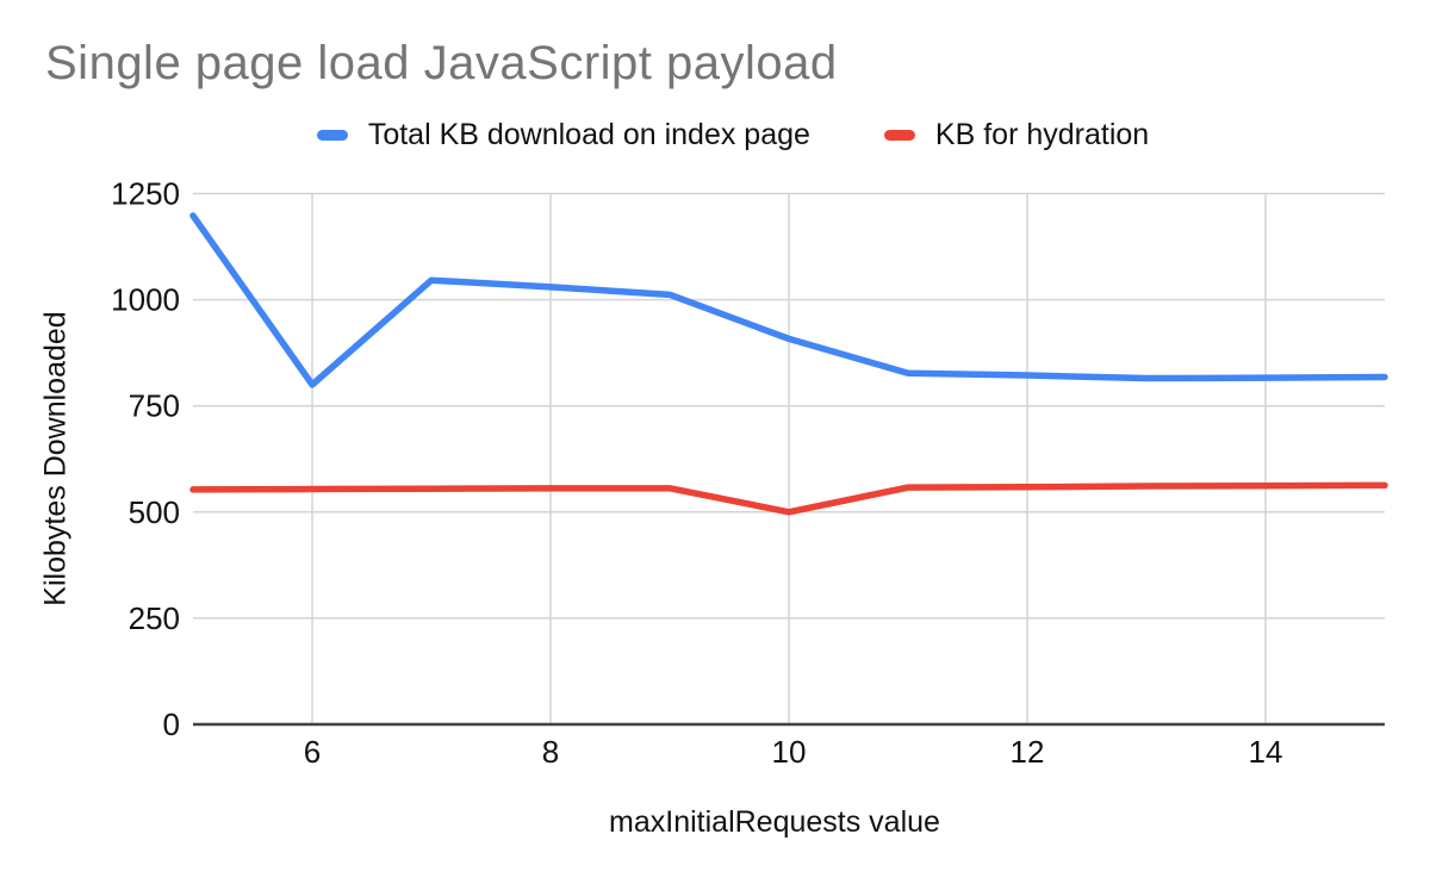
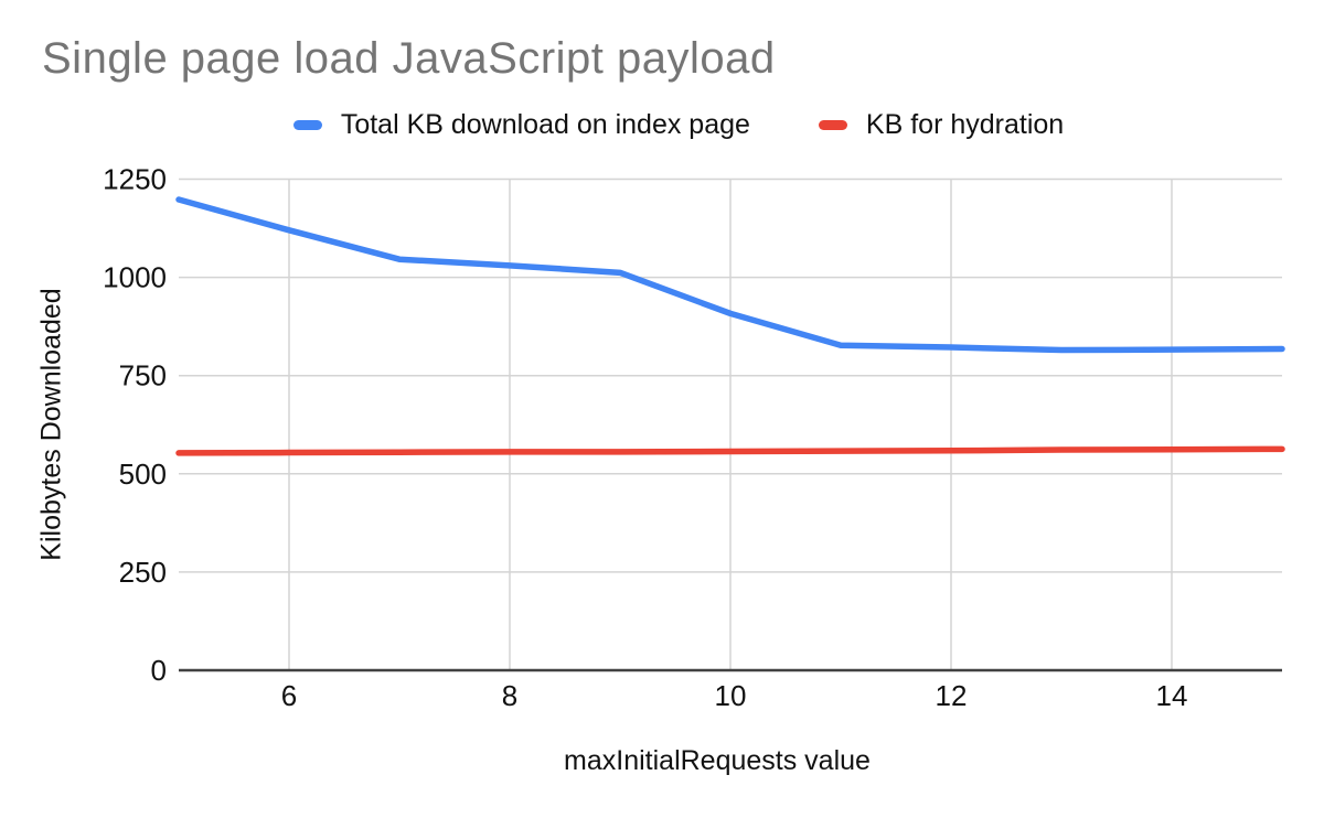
Total KB download on index page/6: 800 -> 1120
KB for hydration/10: 500 -> 560
